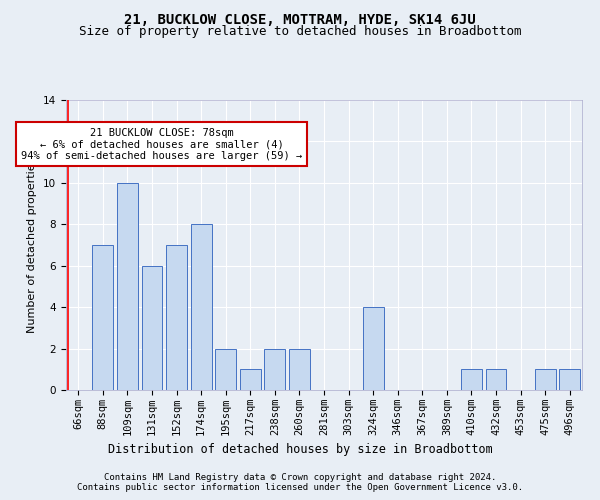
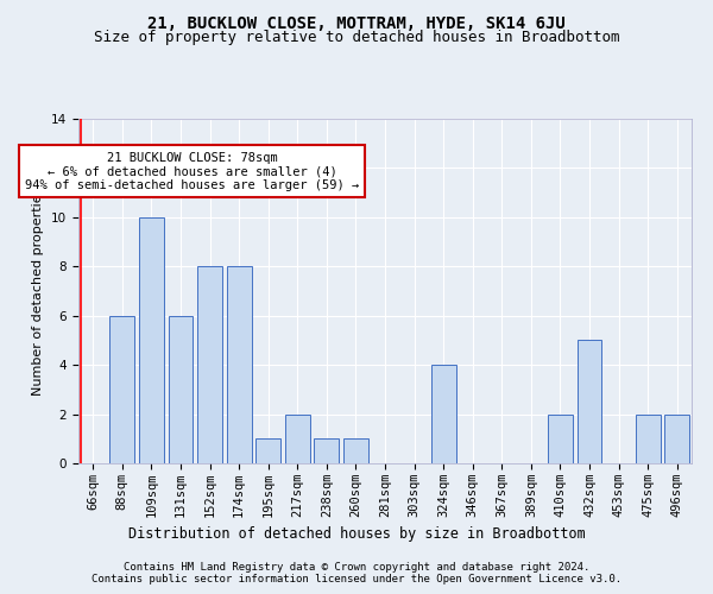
88sqm: 7 -> 6
152sqm: 7 -> 8
195sqm: 2 -> 1
217sqm: 1 -> 2
238sqm: 2 -> 1
260sqm: 2 -> 1
410sqm: 1 -> 2
432sqm: 1 -> 5
475sqm: 1 -> 2
496sqm: 1 -> 2
